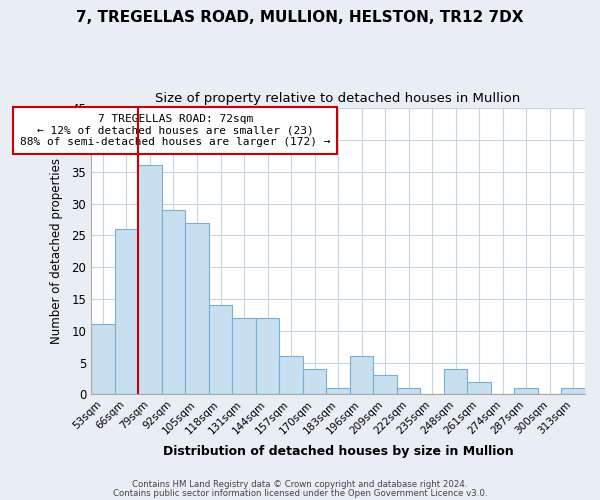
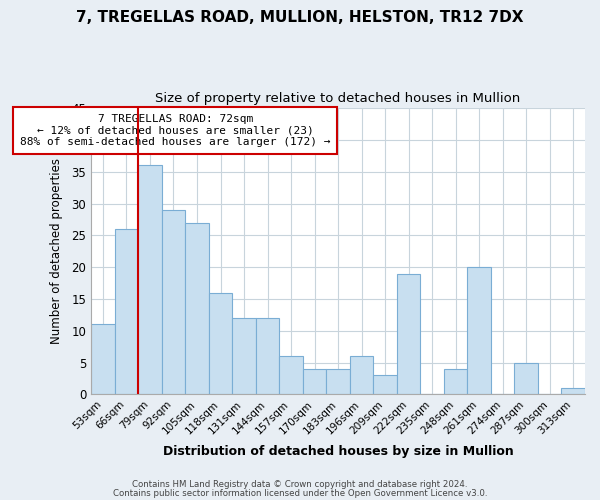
118sqm: 14 -> 16
183sqm: 1 -> 4
222sqm: 1 -> 19
261sqm: 2 -> 20
287sqm: 1 -> 5
